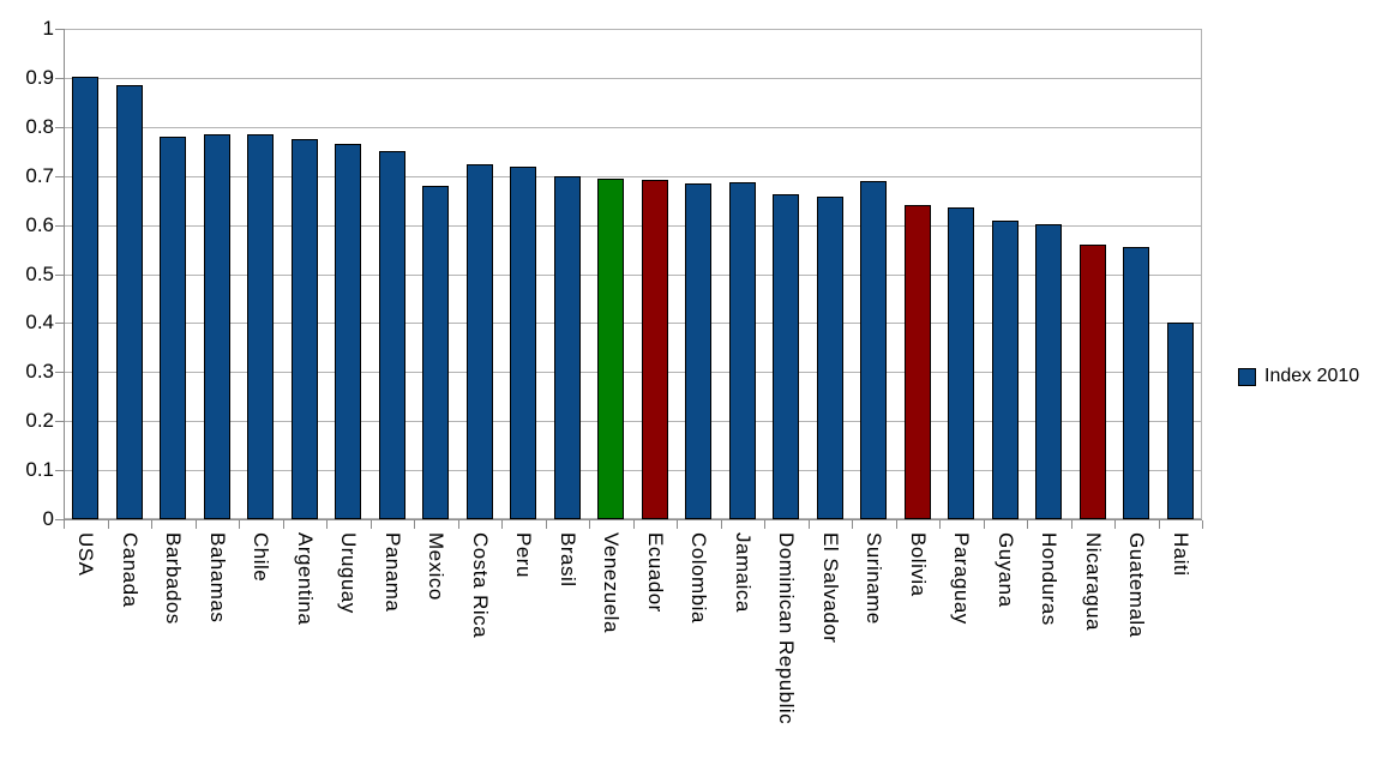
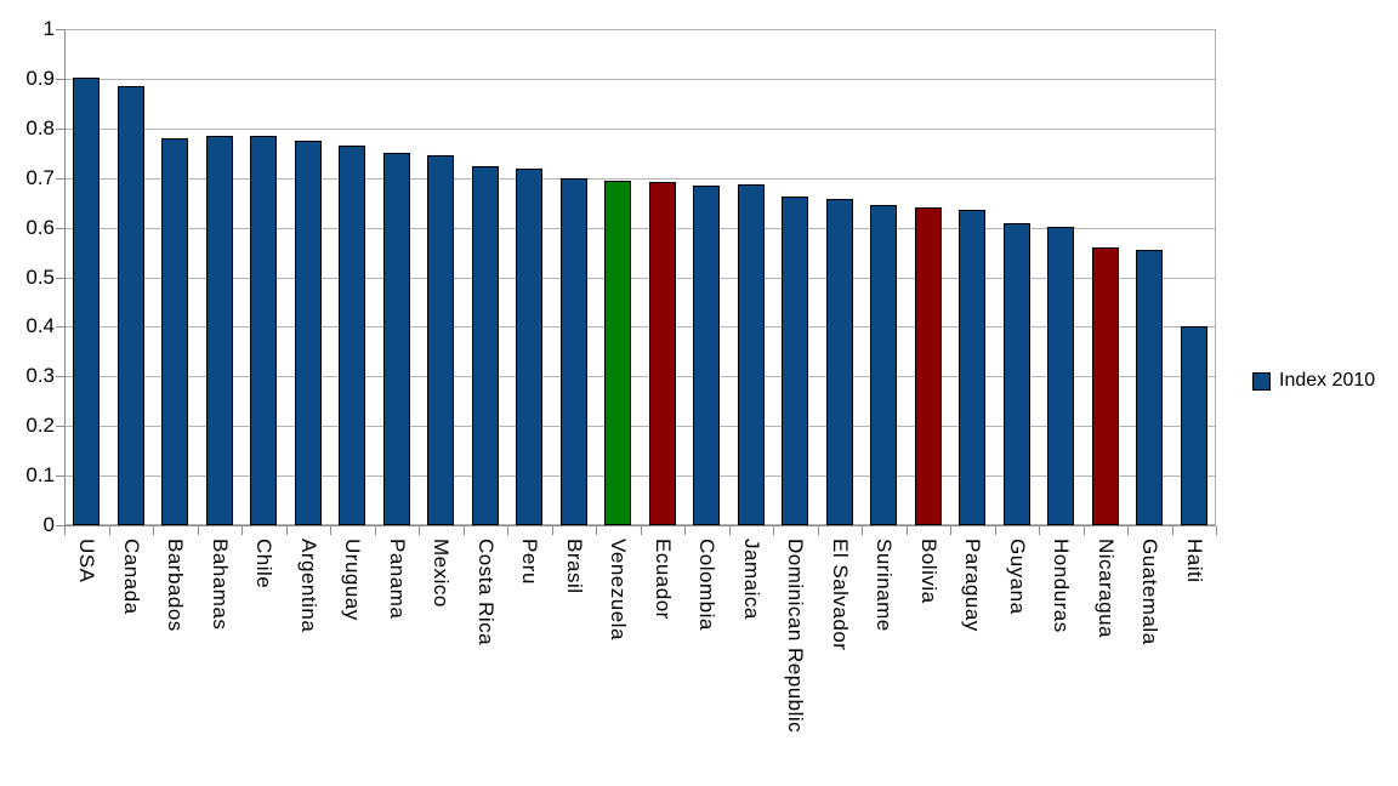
Mexico: 0.68 -> 0.75
Suriname: 0.69 -> 0.65
